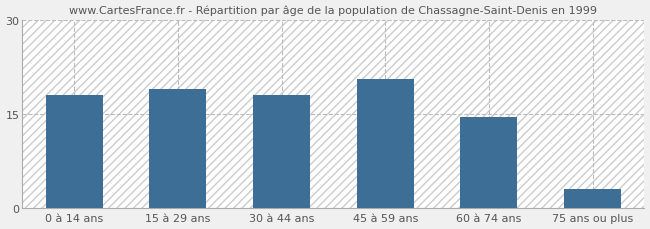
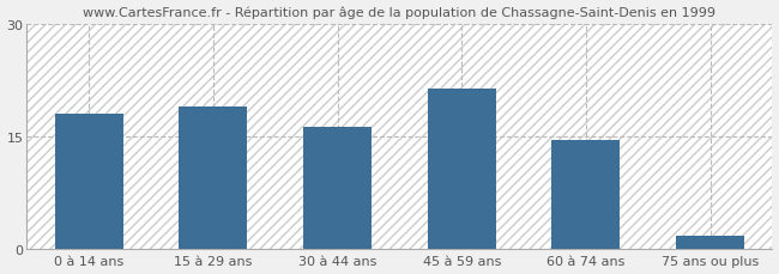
30 à 44 ans: 18.0 -> 16.2
45 à 59 ans: 20.5 -> 21.4
75 ans ou plus: 3.0 -> 1.8
